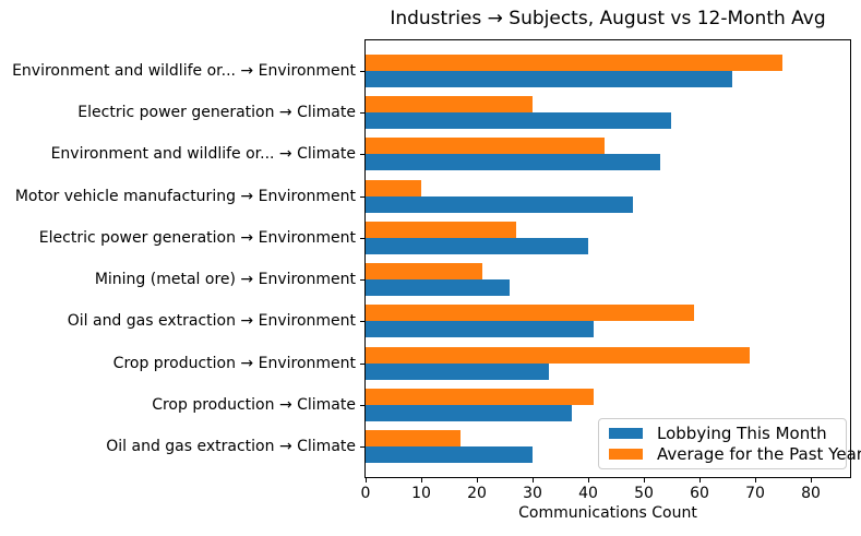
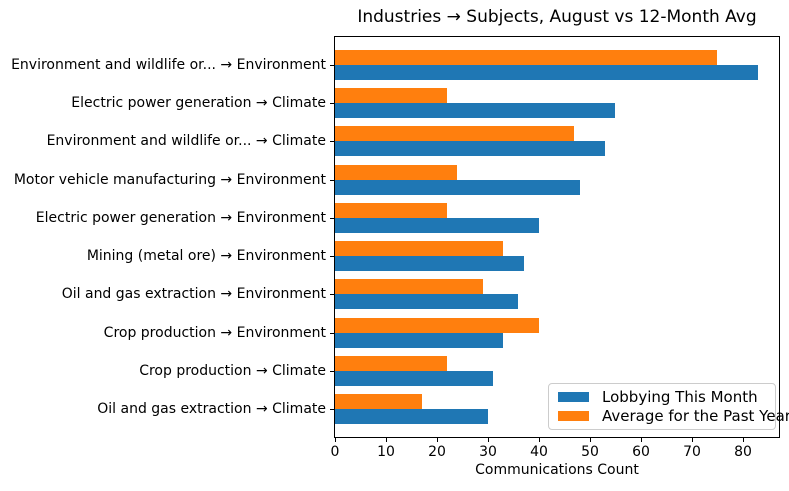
Lobbying This Month/Environment and wildlife or... → Environment: 66 -> 83
Average for the Past Year/Electric power generation → Climate: 30 -> 22
Average for the Past Year/Environment and wildlife or... → Climate: 43 -> 47
Average for the Past Year/Motor vehicle manufacturing → Environment: 10 -> 24
Average for the Past Year/Electric power generation → Environment: 27 -> 22
Lobbying This Month/Mining (metal ore) → Environment: 26 -> 37
Average for the Past Year/Mining (metal ore) → Environment: 21 -> 33
Lobbying This Month/Oil and gas extraction → Environment: 41 -> 36
Average for the Past Year/Oil and gas extraction → Environment: 59 -> 29
Average for the Past Year/Crop production → Environment: 69 -> 40
Lobbying This Month/Crop production → Climate: 37 -> 31
Average for the Past Year/Crop production → Climate: 41 -> 22
